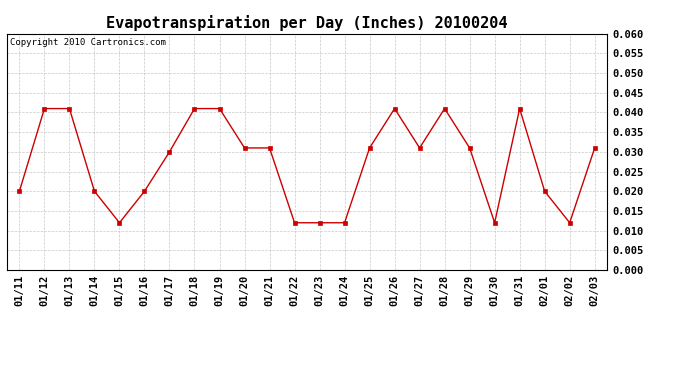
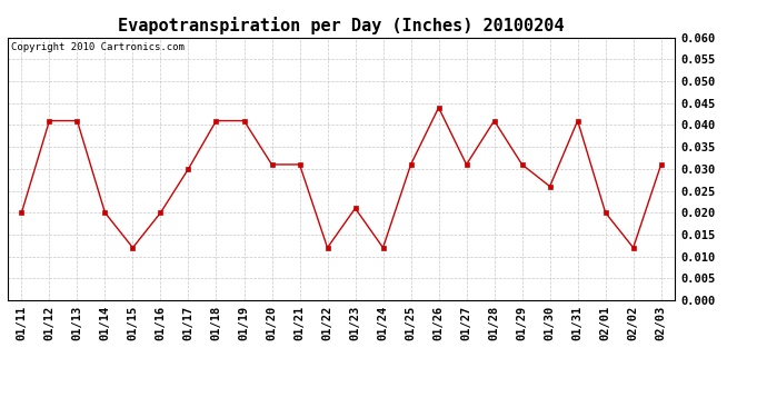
01/23: 0.012 -> 0.021
01/26: 0.041 -> 0.044
01/30: 0.012 -> 0.026
